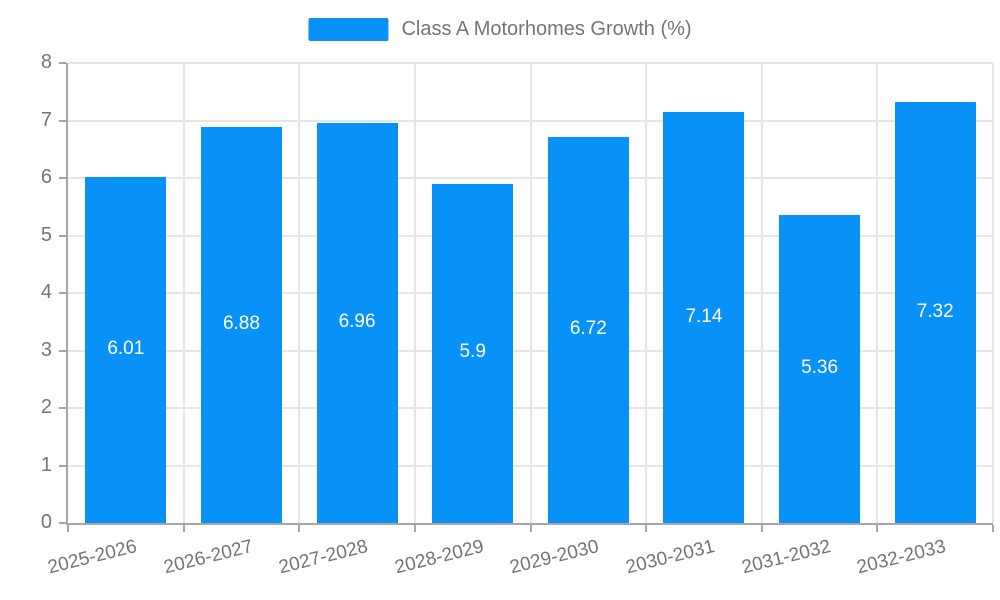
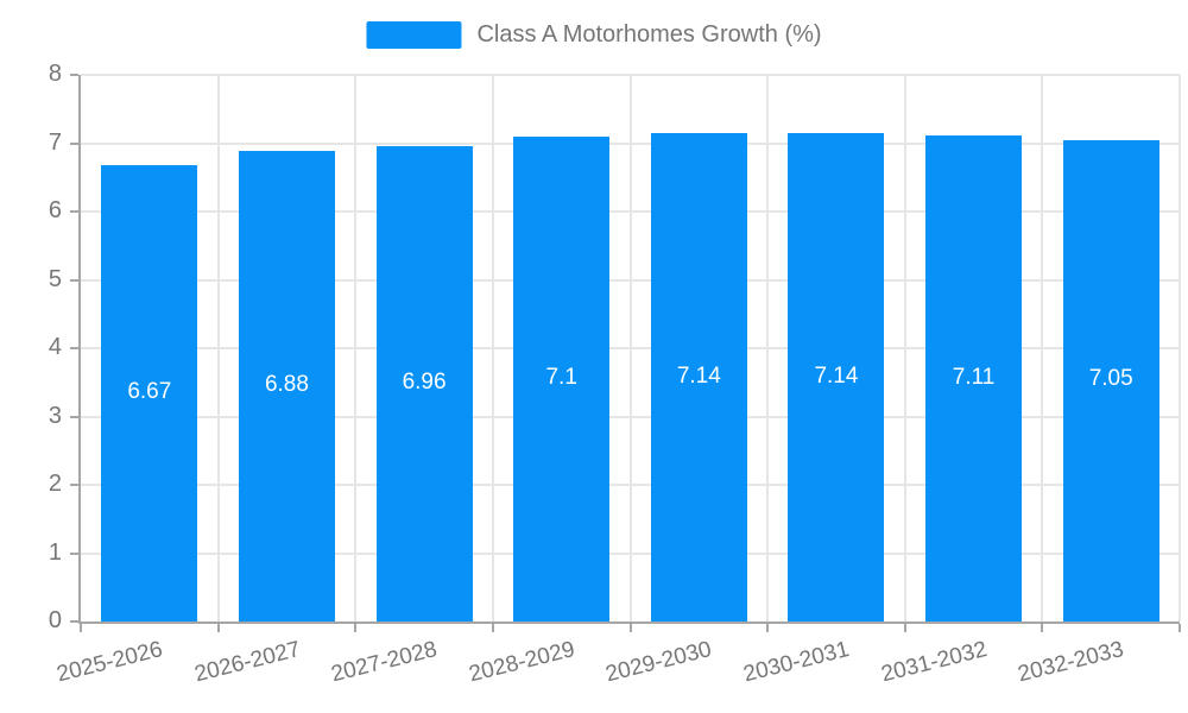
2025-2026: 6.01 -> 6.67
2028-2029: 5.9 -> 7.1
2029-2030: 6.72 -> 7.14
2031-2032: 5.36 -> 7.11
2032-2033: 7.32 -> 7.05
